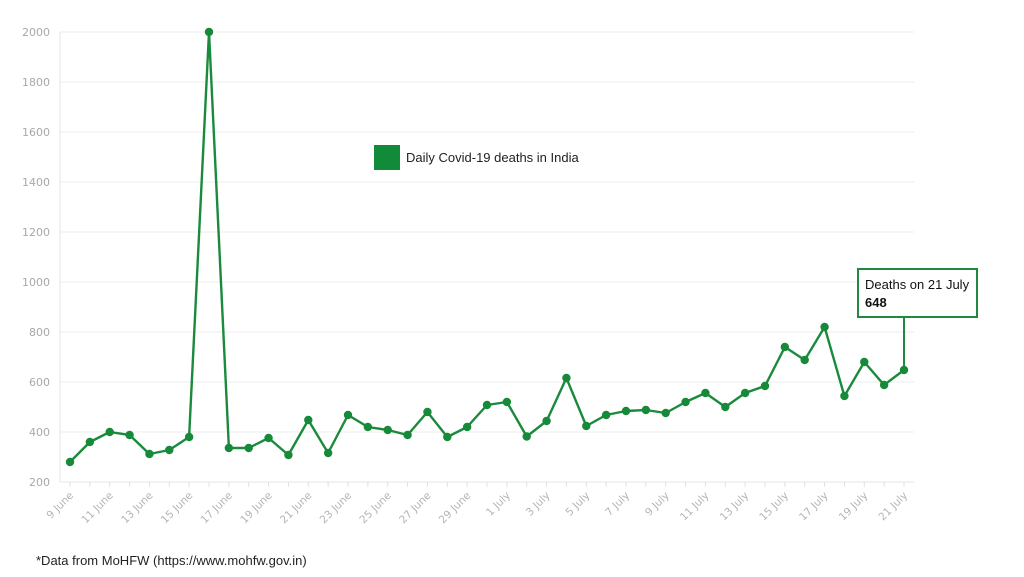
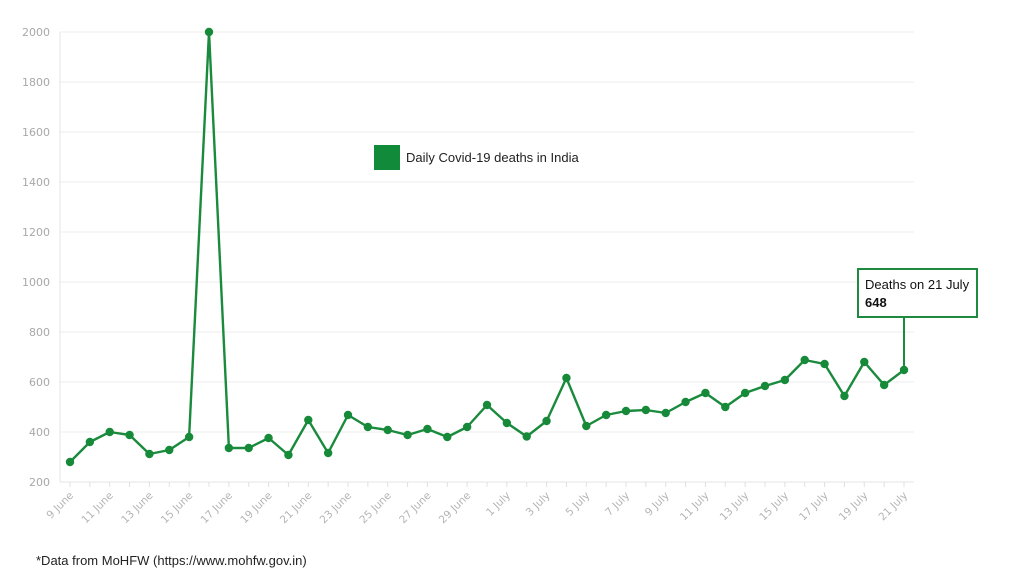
27 June: 480 -> 410
1 July: 520 -> 440
15 July: 740 -> 610
17 July: 820 -> 670
